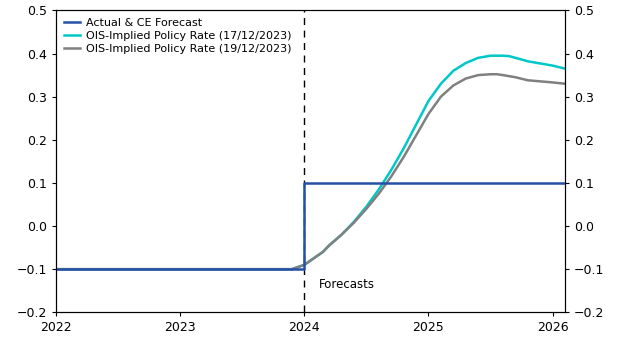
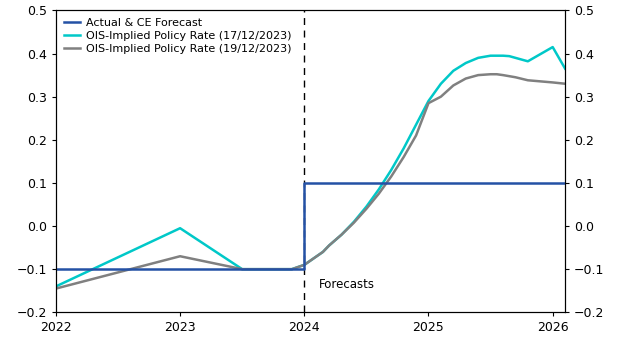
OIS-Implied Policy Rate (17/12/2023)/2022: -0.100 -> -0.140
OIS-Implied Policy Rate (19/12/2023)/2022: -0.100 -> -0.145
OIS-Implied Policy Rate (17/12/2023)/2023: -0.100 -> -0.005
OIS-Implied Policy Rate (19/12/2023)/2023: -0.100 -> -0.070
OIS-Implied Policy Rate (19/12/2023)/2025: 0.260 -> 0.285
OIS-Implied Policy Rate (17/12/2023)/2026: 0.372 -> 0.415
